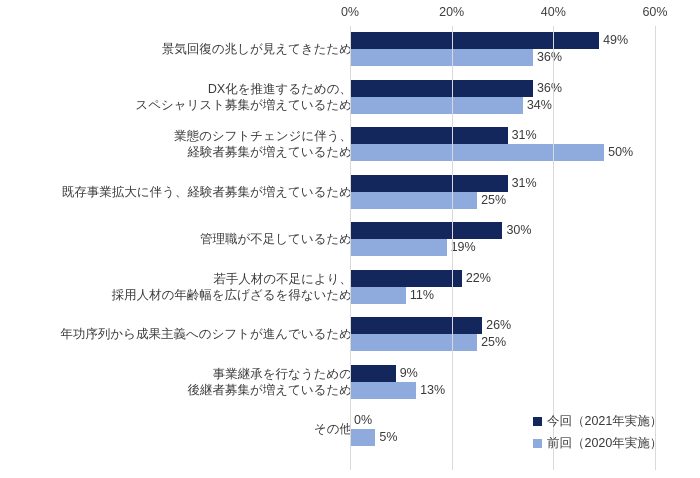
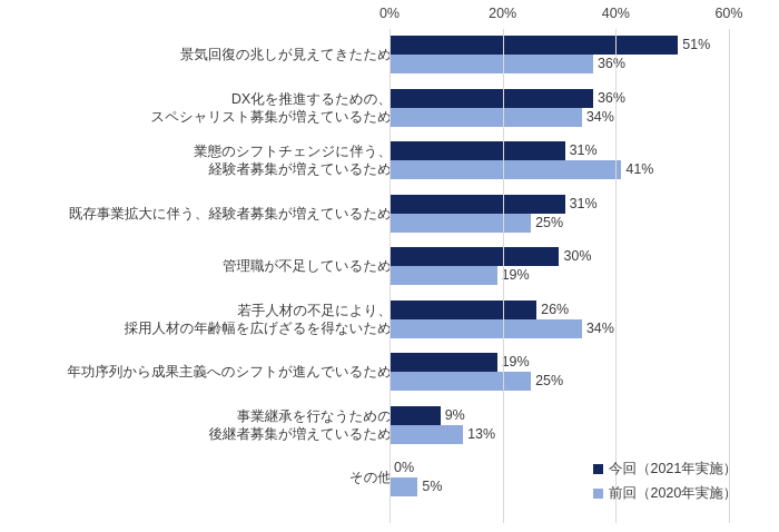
今回（2021年実施）/景気回復の兆しが見えてきたため: 49% -> 51%
前回（2020年実施）/業態のシフトチェンジに伴う、 経験者募集が増えているため: 50% -> 41%
今回（2021年実施）/若手人材の不足により、 採用人材の年齢幅を広げざるを得ないため: 22% -> 26%
前回（2020年実施）/若手人材の不足により、 採用人材の年齢幅を広げざるを得ないため: 11% -> 34%
今回（2021年実施）/年功序列から成果主義へのシフトが進んでいるため: 26% -> 19%
